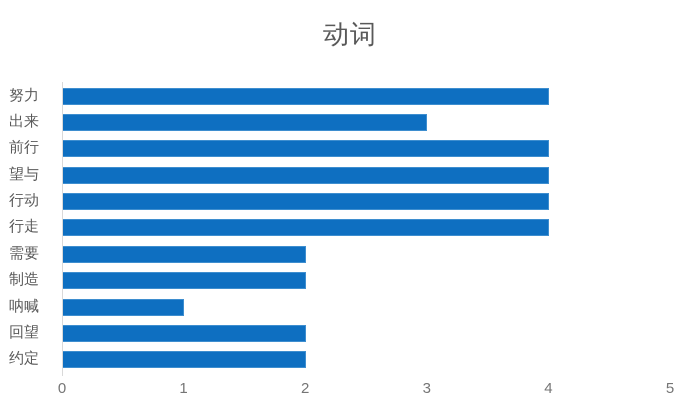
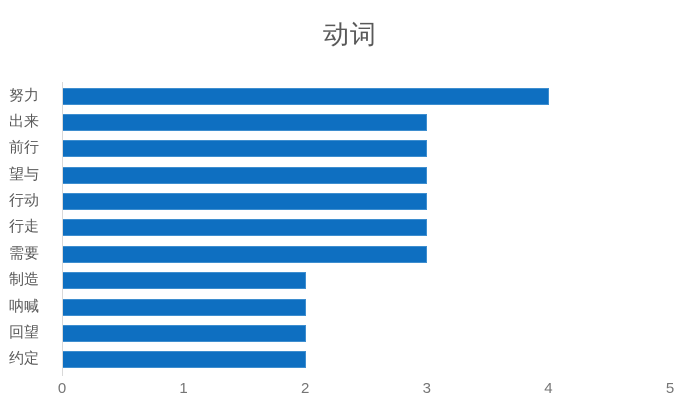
前行: 4 -> 3
望与: 4 -> 3
行动: 4 -> 3
行走: 4 -> 3
需要: 2 -> 3
呐喊: 1 -> 2
